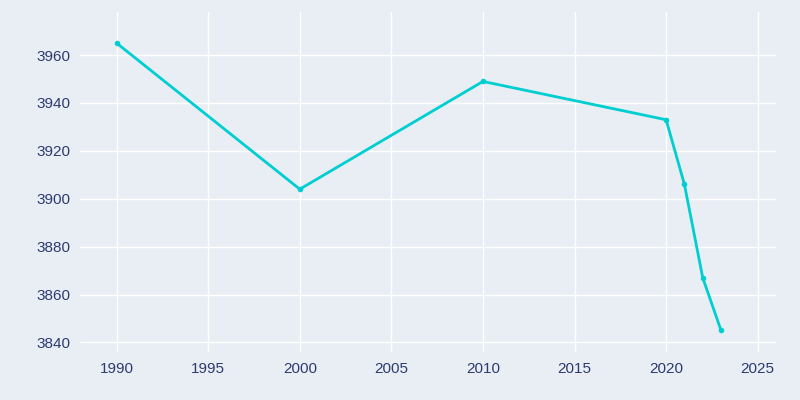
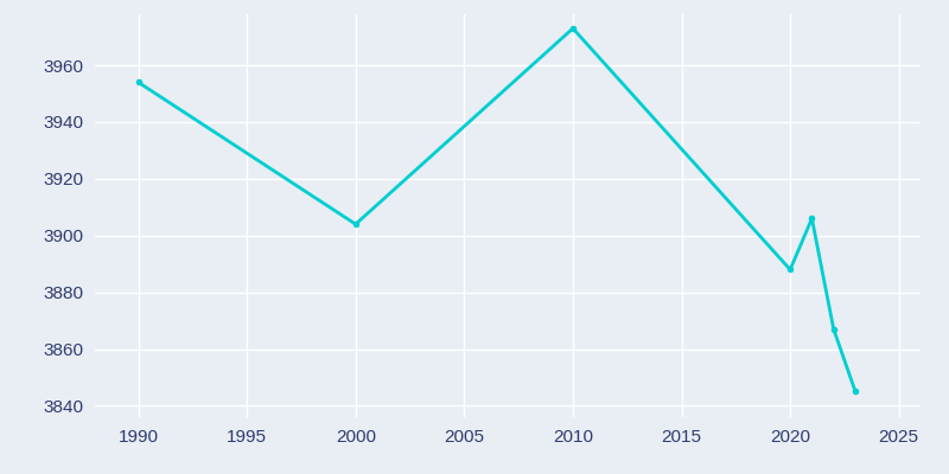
1990: 3965 -> 3954
2010: 3949 -> 3973
2020: 3933 -> 3888
